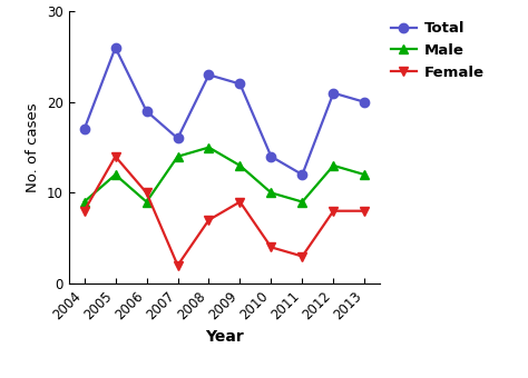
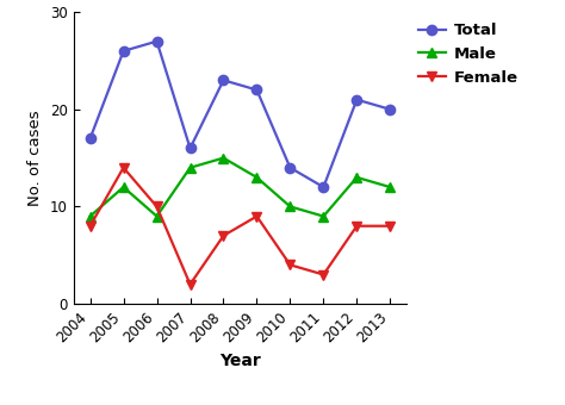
Total/2006: 19 -> 27
